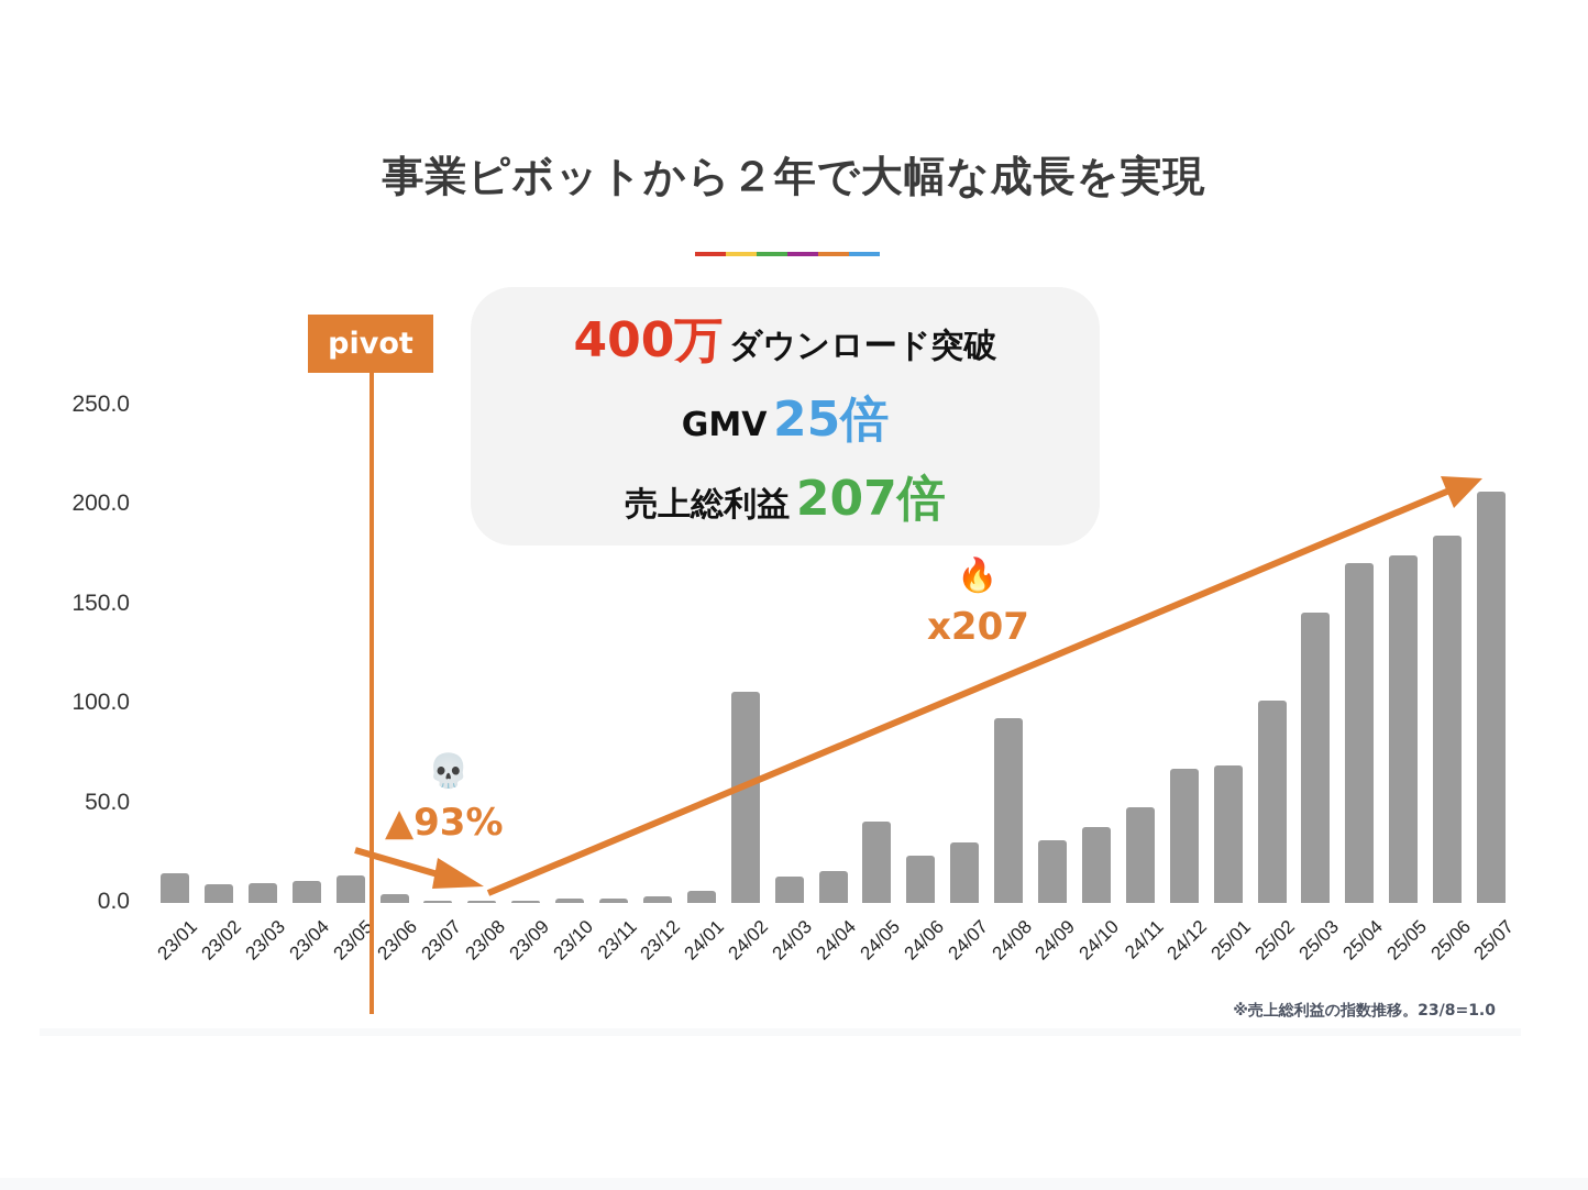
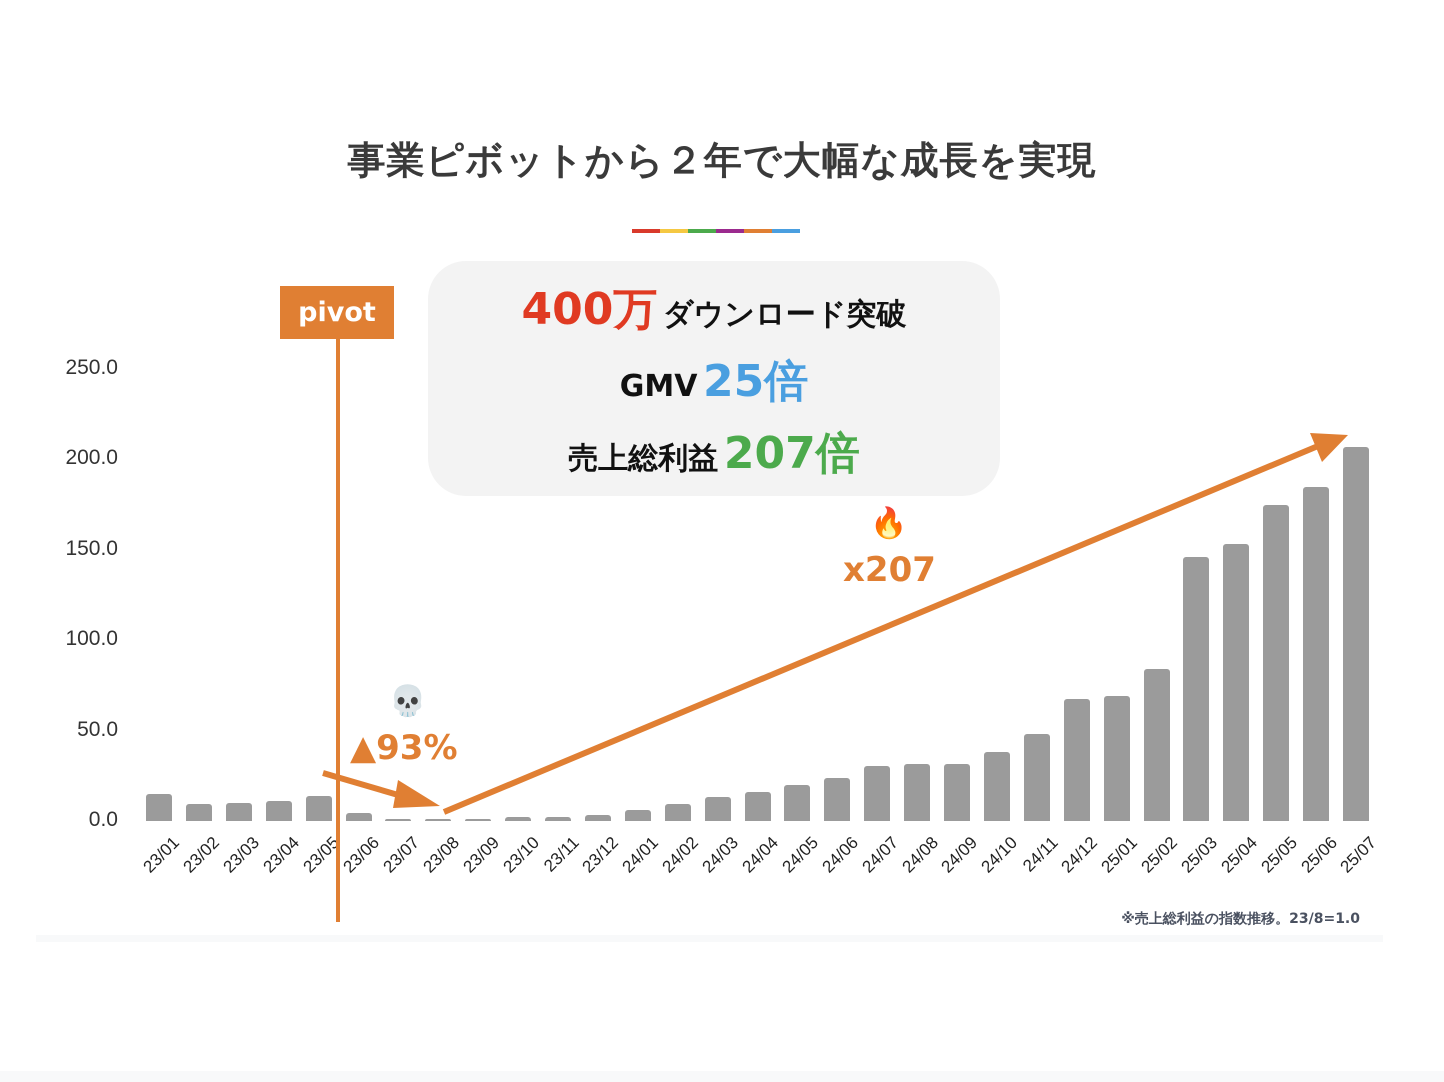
24/02: 106 -> 9
24/05: 41 -> 20
24/08: 93 -> 32
25/02: 102 -> 84
25/04: 171 -> 153
